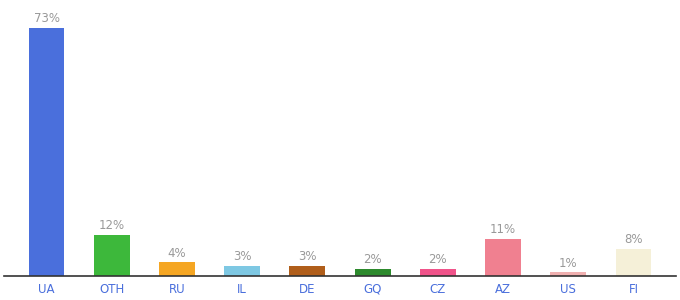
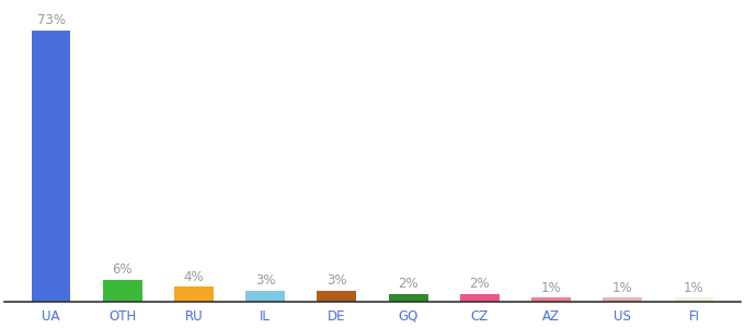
OTH: 12% -> 6%
AZ: 11% -> 1%
FI: 8% -> 1%
